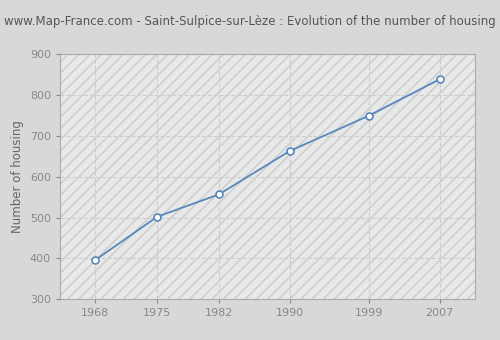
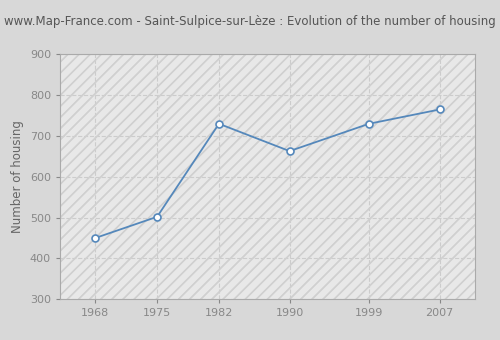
1968: 396 -> 450
1982: 557 -> 730
1999: 750 -> 730
2007: 839 -> 765
